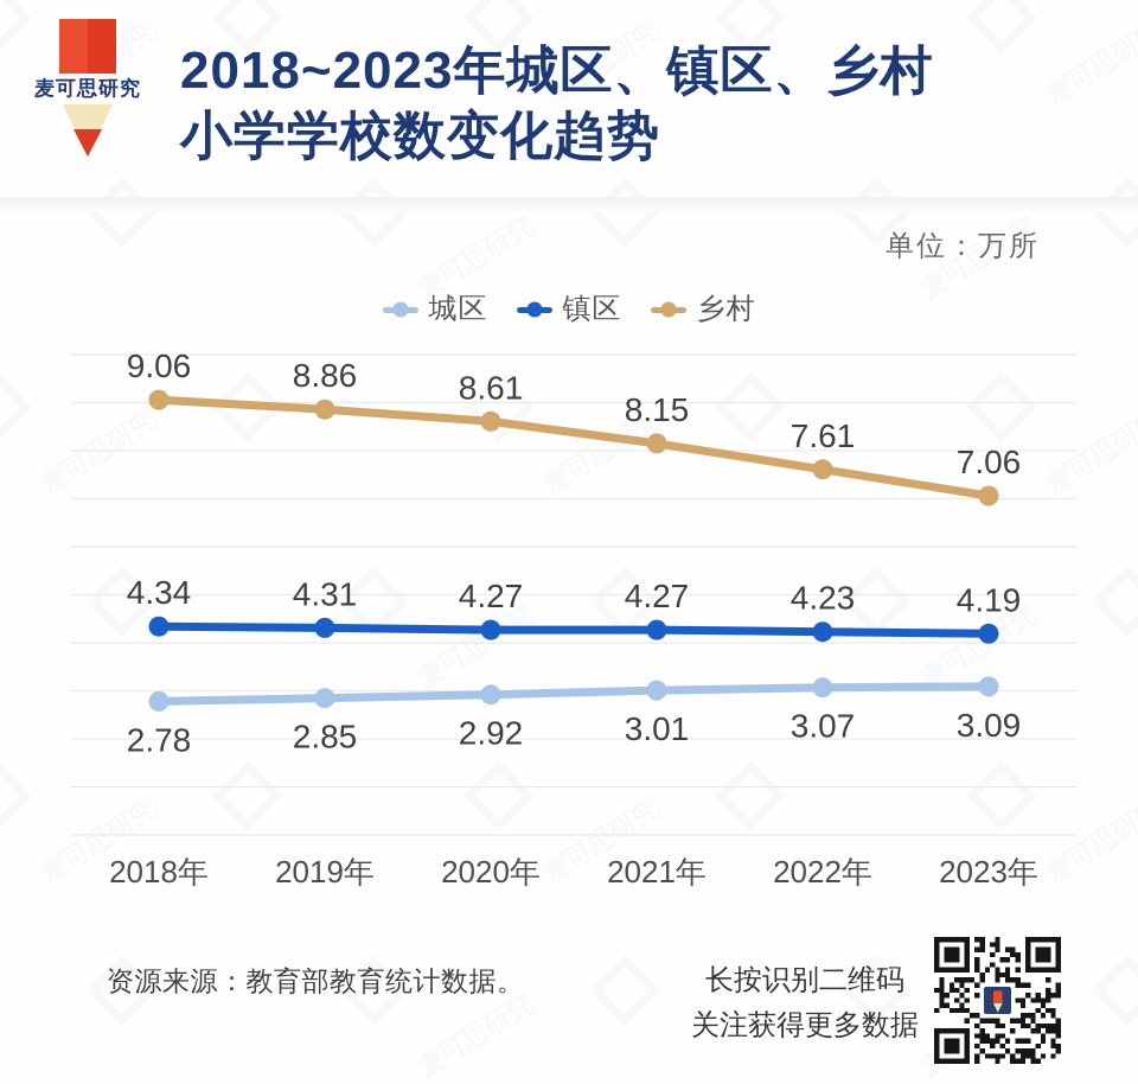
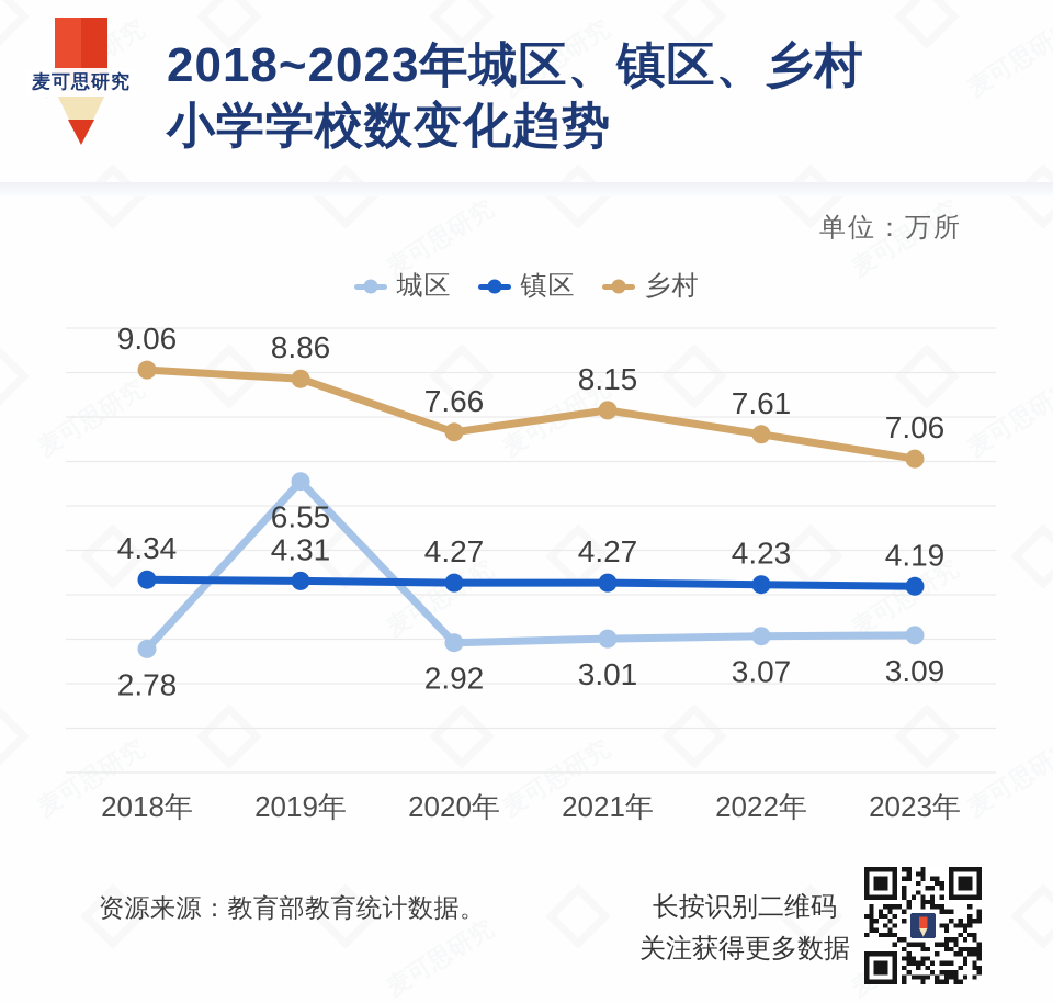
城区/2019年: 2.85 -> 6.55
乡村/2020年: 8.61 -> 7.66
